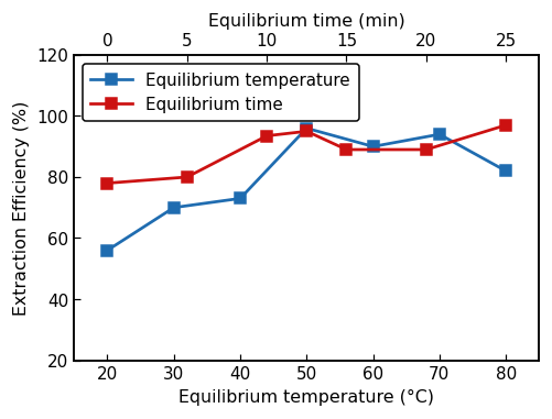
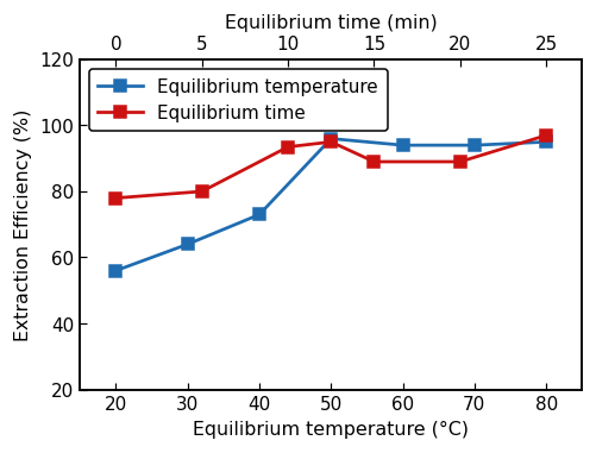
Equilibrium temperature/30: 70 -> 64
Equilibrium temperature/60: 90 -> 94
Equilibrium temperature/80: 82 -> 95
